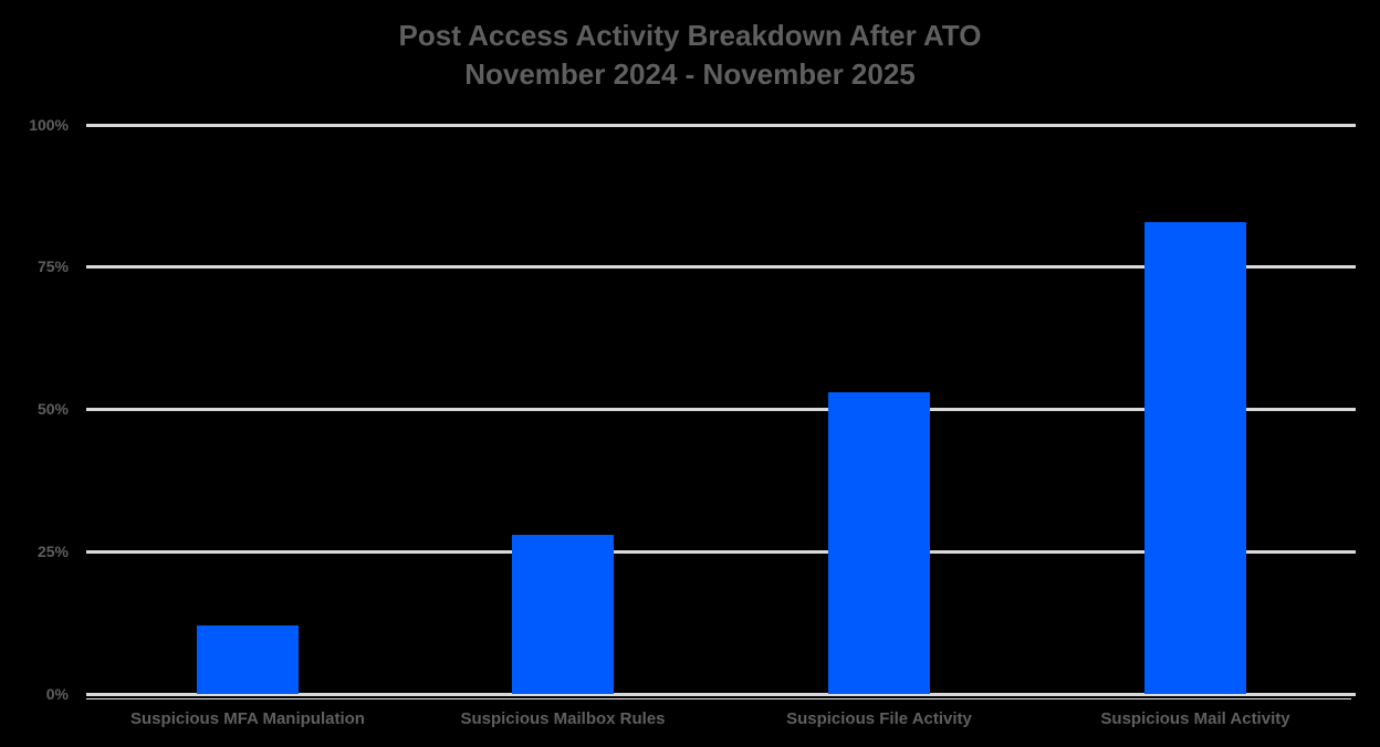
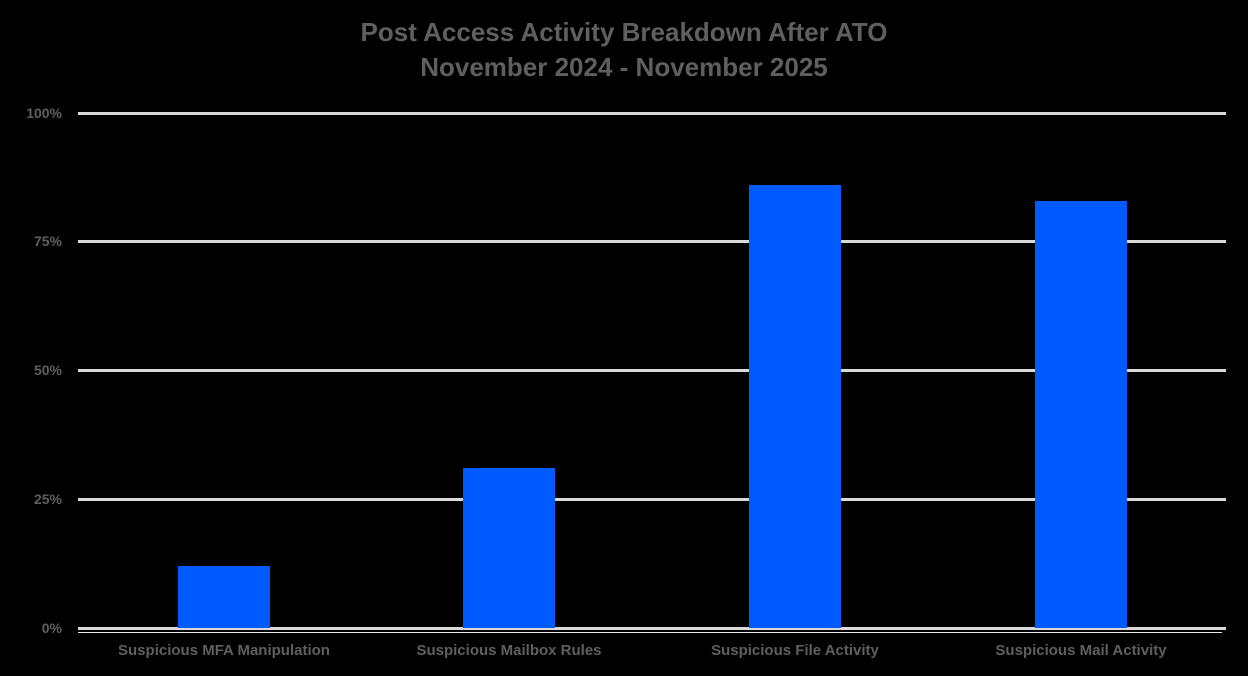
Suspicious Mailbox Rules: 28% -> 31%
Suspicious File Activity: 53% -> 86%
